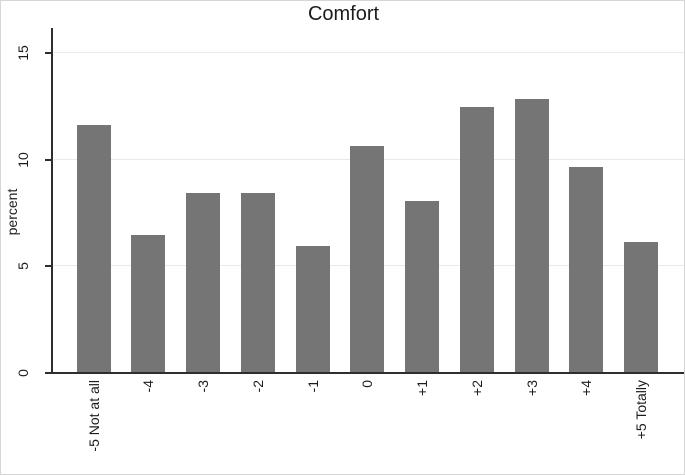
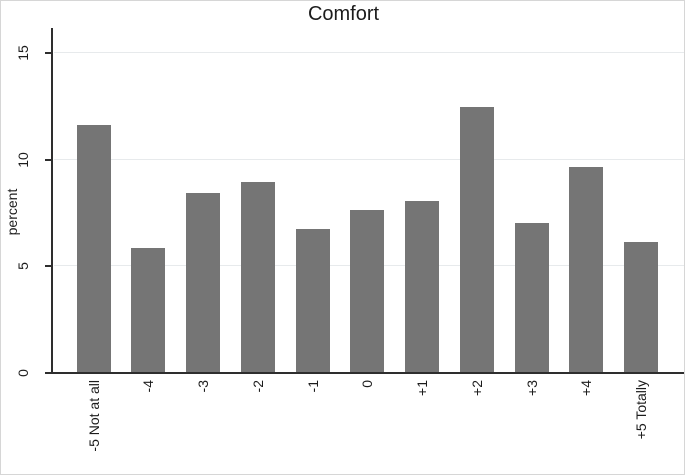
-4: 6.4 -> 5.8
-2: 8.4 -> 8.9
-1: 5.9 -> 6.7
0: 10.6 -> 7.6
+3: 12.8 -> 7.0
